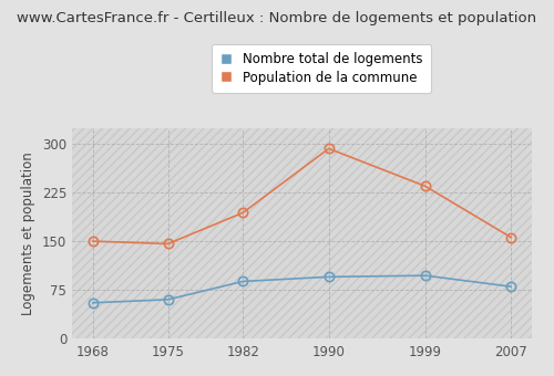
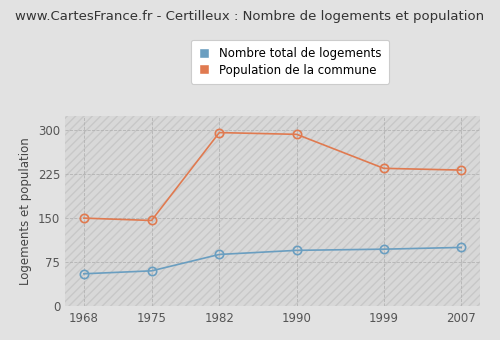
Population de la commune/1982: 194 -> 296
Nombre total de logements/2007: 80 -> 100
Population de la commune/2007: 156 -> 232
